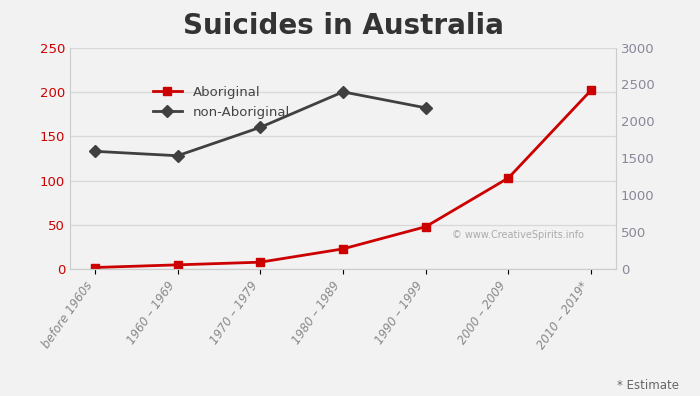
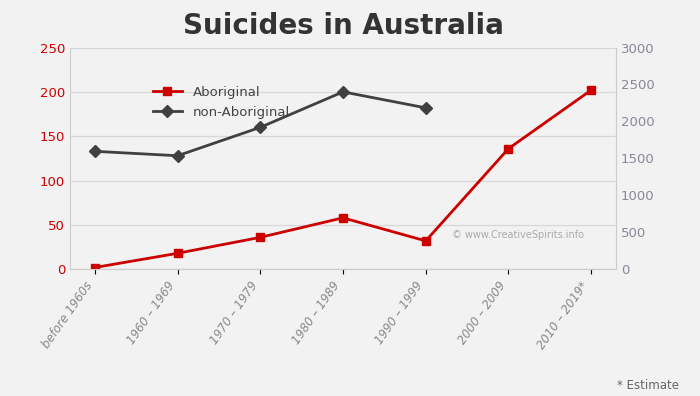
Aboriginal/1960 – 1969: 5 -> 18
Aboriginal/1970 – 1979: 8 -> 36
Aboriginal/1980 – 1989: 23 -> 58
Aboriginal/1990 – 1999: 48 -> 32
Aboriginal/2000 – 2009: 103 -> 136
